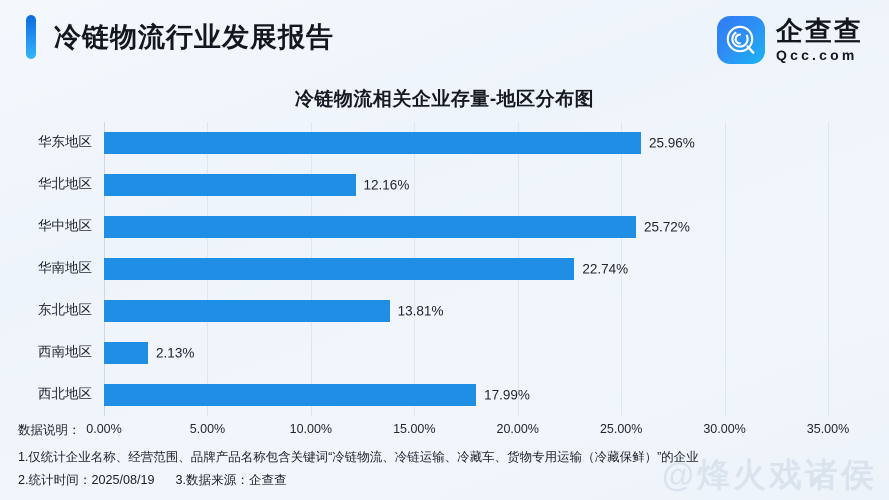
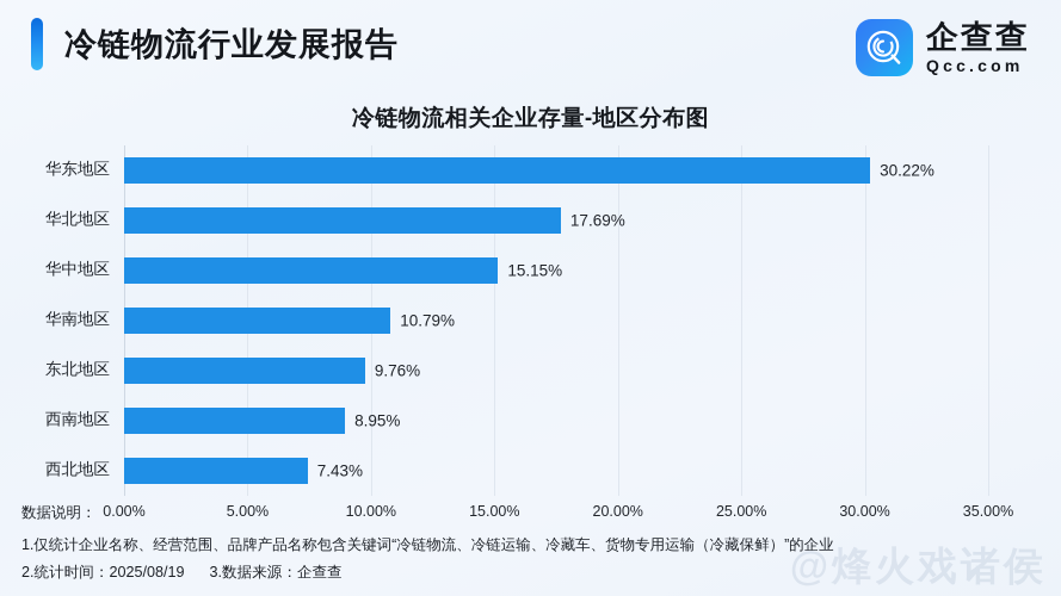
华东地区: 25.96% -> 30.22%
华北地区: 12.16% -> 17.69%
华中地区: 25.72% -> 15.15%
华南地区: 22.74% -> 10.79%
东北地区: 13.81% -> 9.76%
西南地区: 2.13% -> 8.95%
西北地区: 17.99% -> 7.43%
